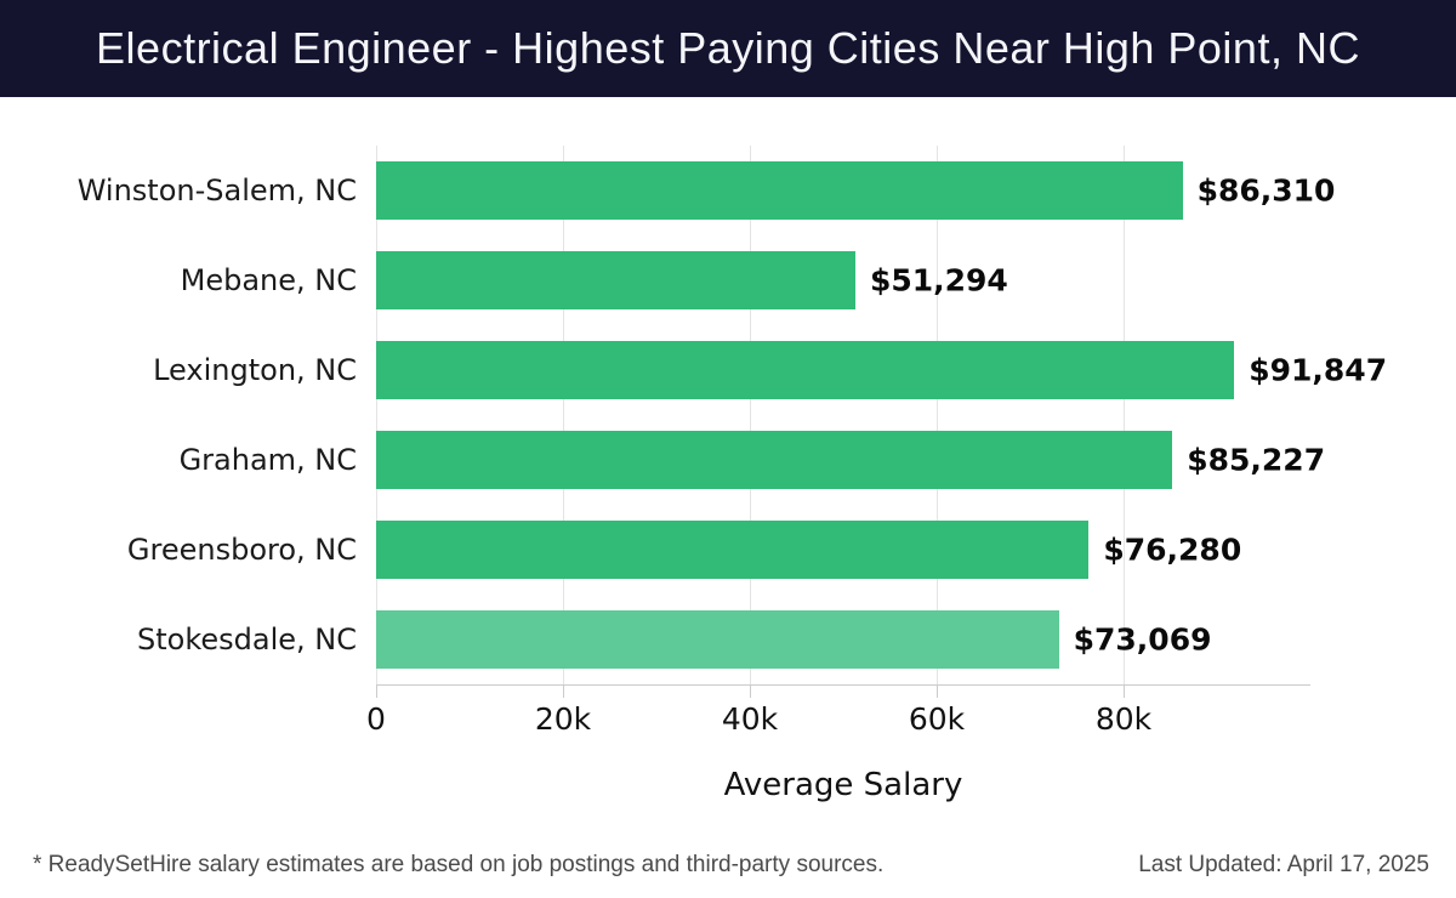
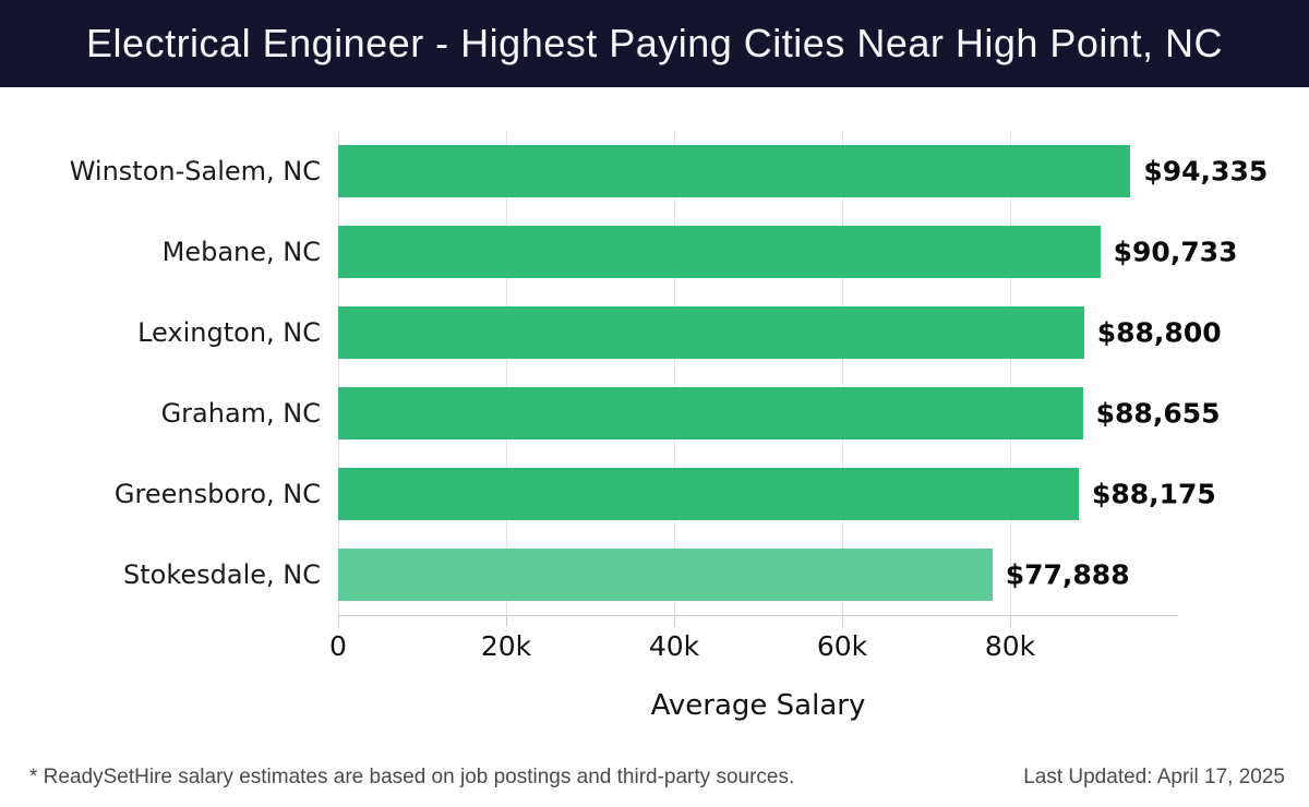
Winston-Salem, NC: $86,310 -> $94,335
Mebane, NC: $51,294 -> $90,733
Lexington, NC: $91,847 -> $88,800
Graham, NC: $85,227 -> $88,655
Greensboro, NC: $76,280 -> $88,175
Stokesdale, NC: $73,069 -> $77,888
